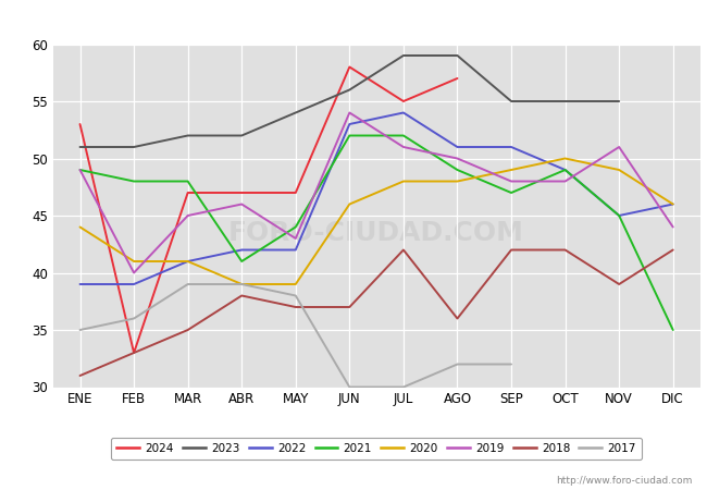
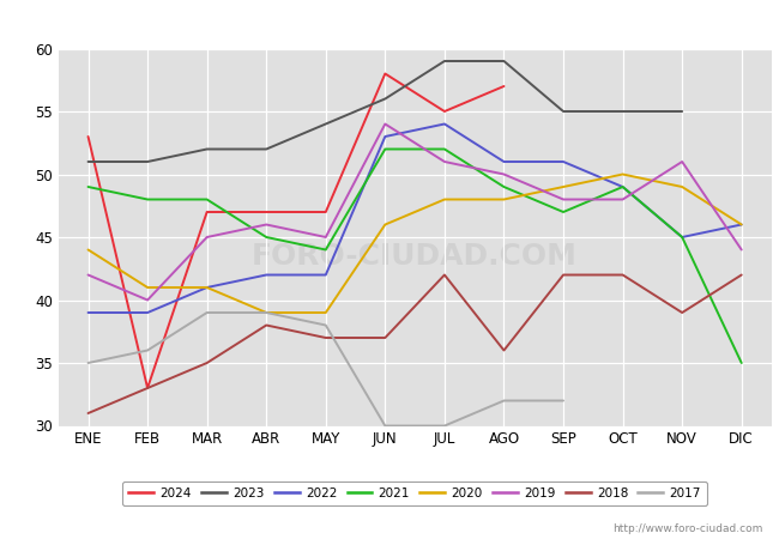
2019/ENE: 49 -> 42
2021/ABR: 41 -> 45
2019/MAY: 43 -> 45
